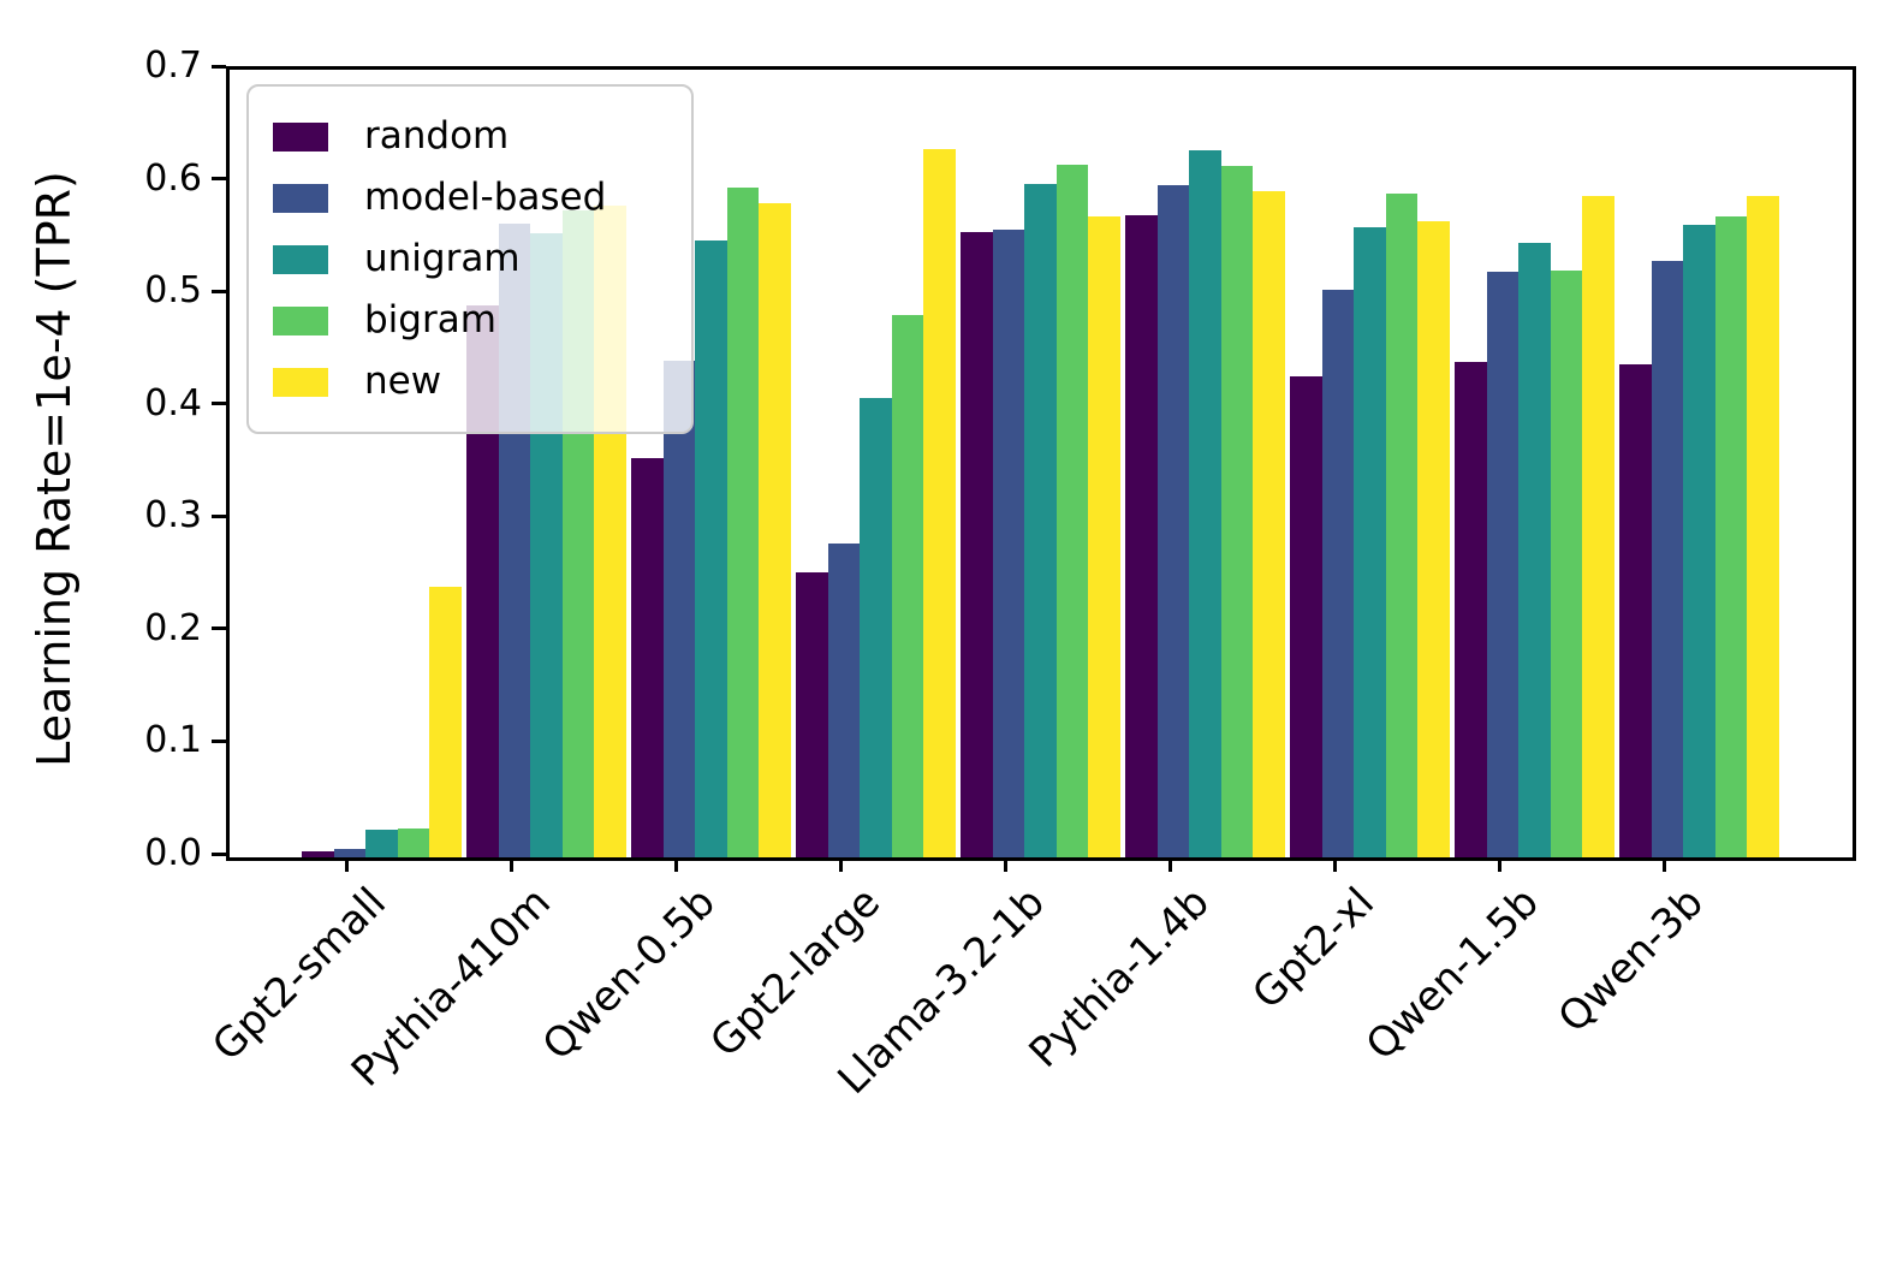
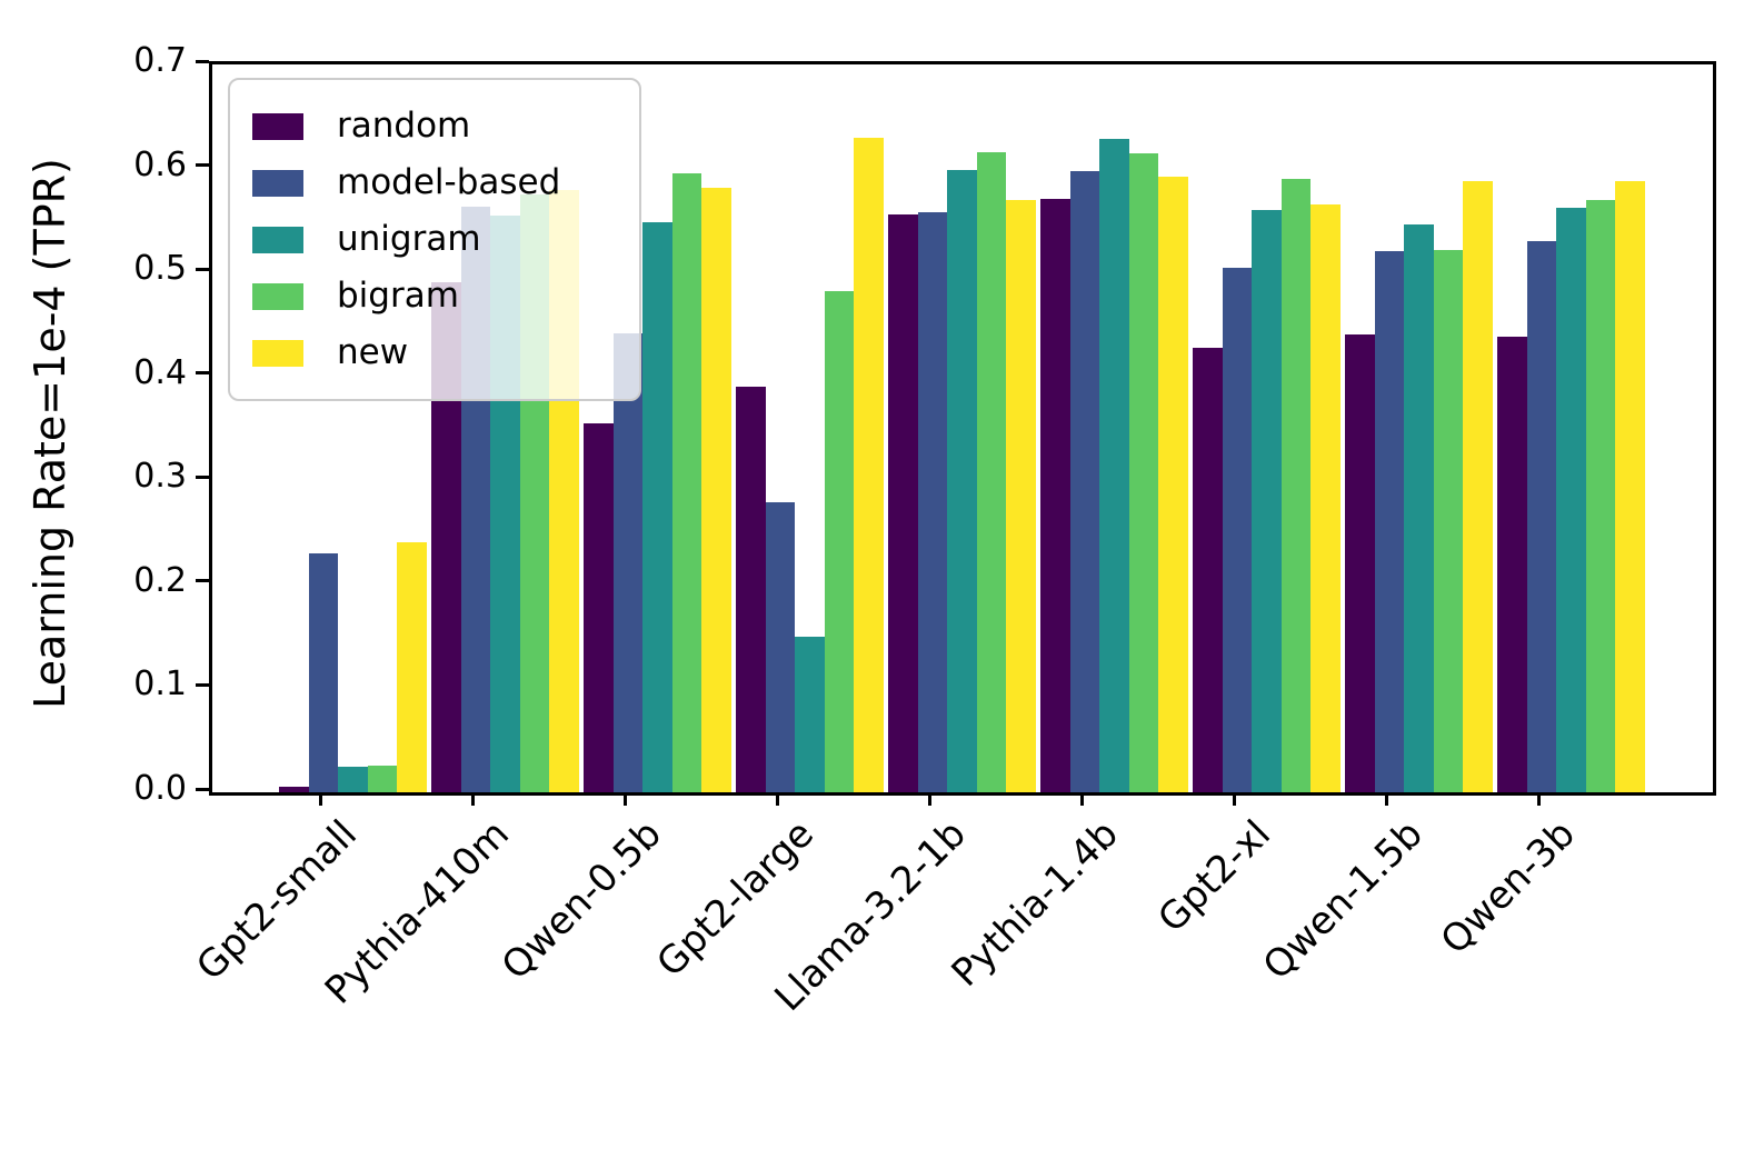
model-based/Gpt2-small: 0.01 -> 0.23
random/Gpt2-large: 0.25 -> 0.39
unigram/Gpt2-large: 0.41 -> 0.15
